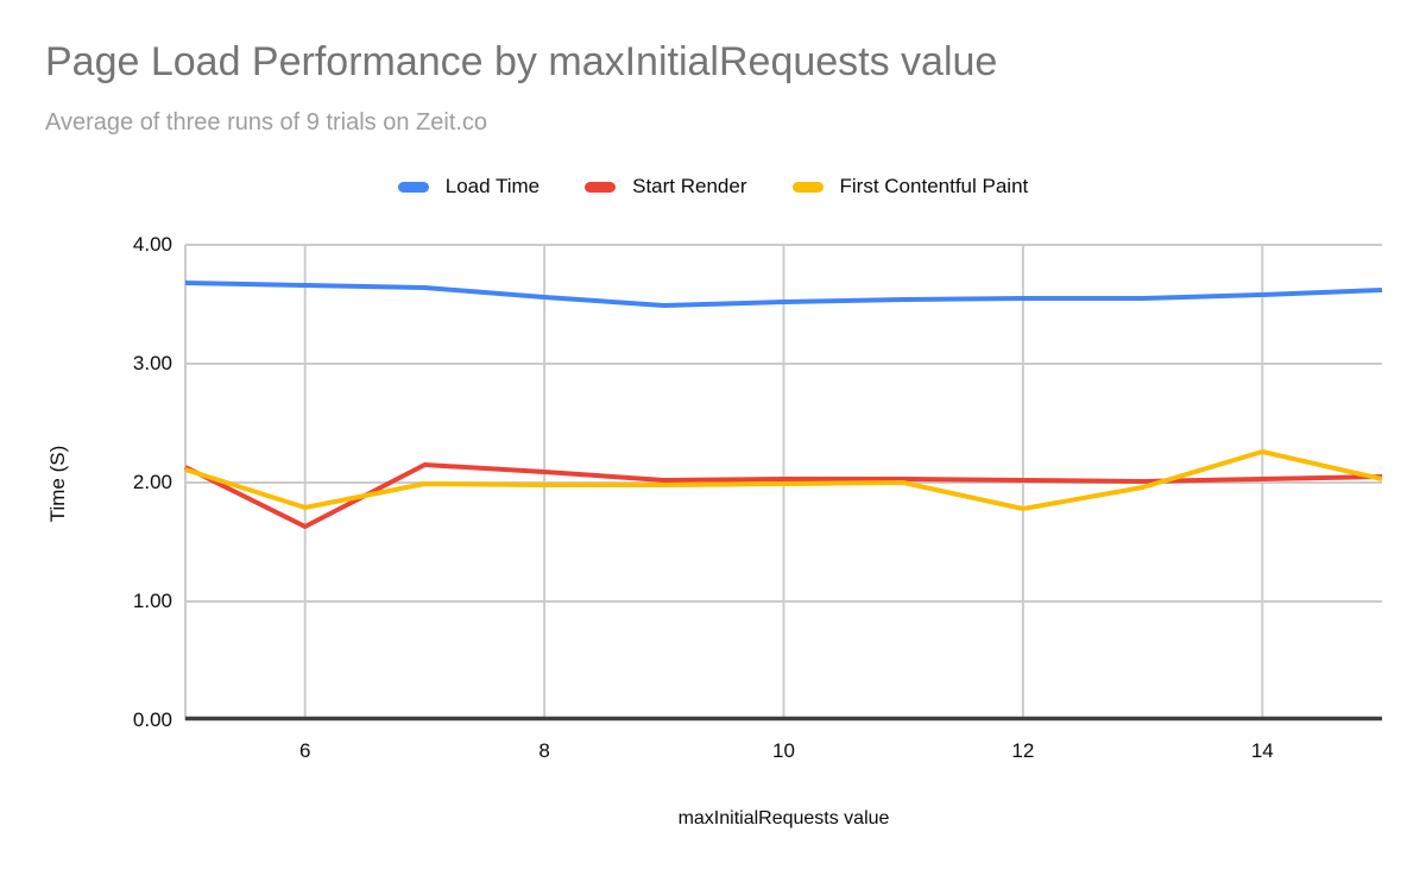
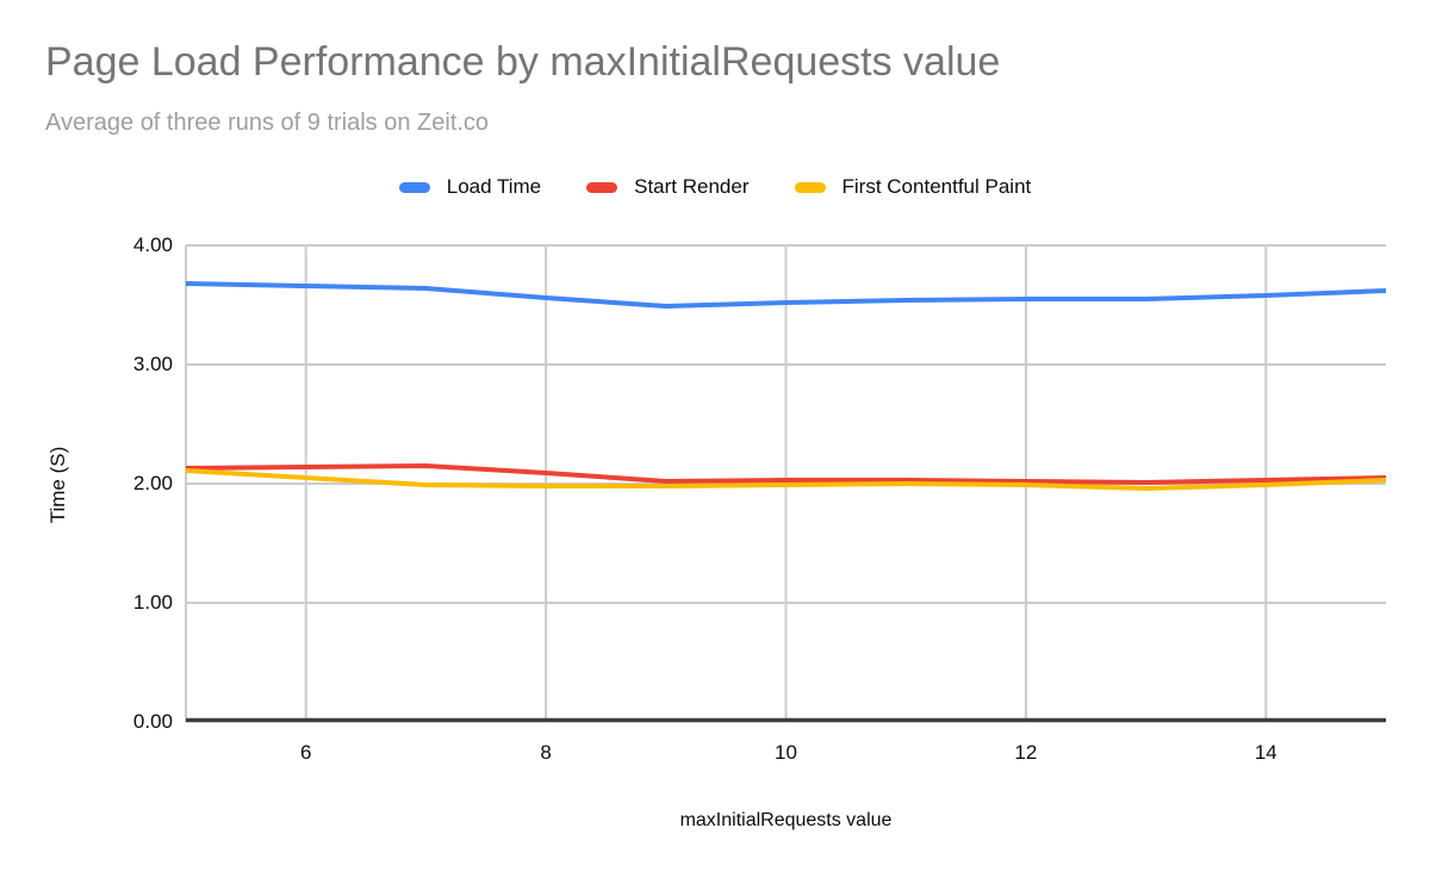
Start Render/6: 1.63 -> 2.14
First Contentful Paint/6: 1.79 -> 2.05
First Contentful Paint/12: 1.78 -> 1.99
First Contentful Paint/14: 2.26 -> 1.99
